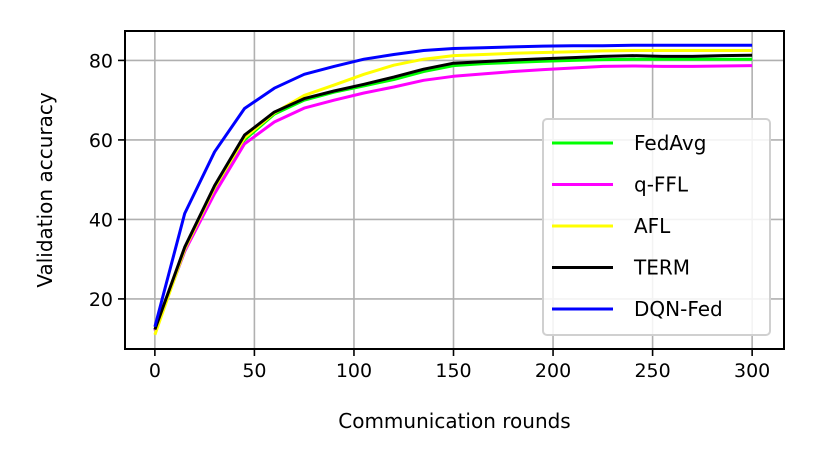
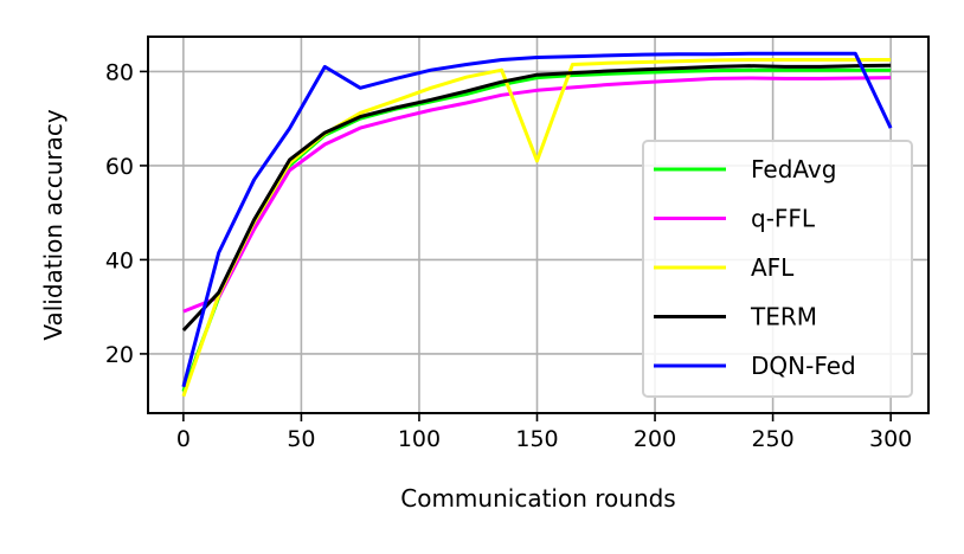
q-FFL/0: 12 -> 29
TERM/0: 12 -> 25
DQN-Fed/60: 73 -> 81
AFL/150: 81 -> 61
DQN-Fed/300: 84 -> 68
